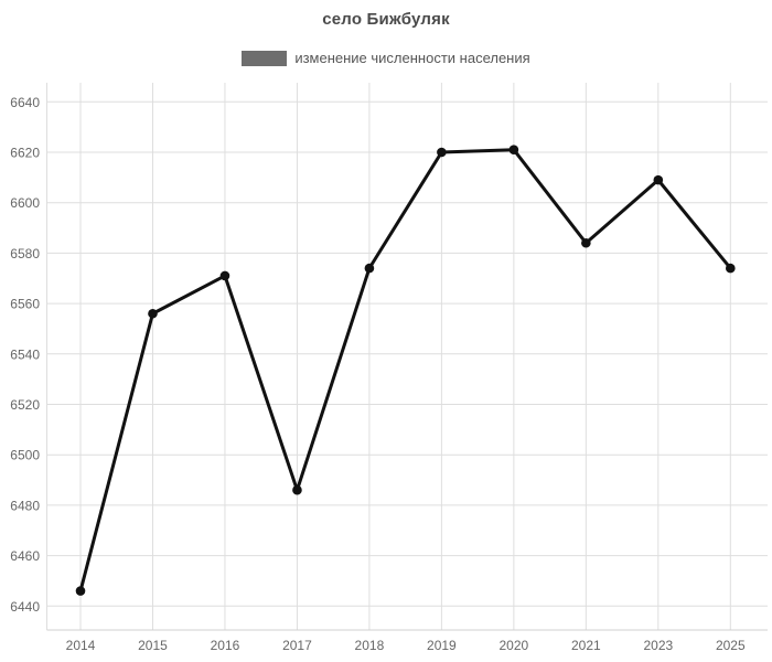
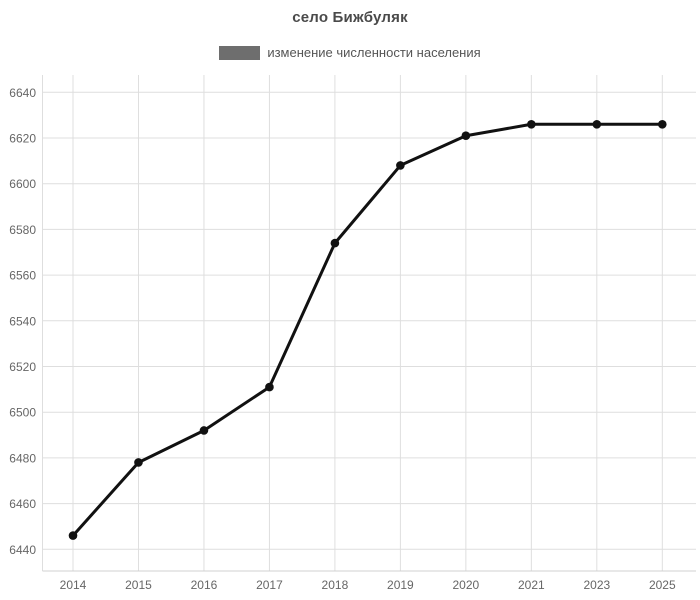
2015: 6556 -> 6478
2016: 6571 -> 6492
2017: 6486 -> 6511
2019: 6620 -> 6608
2021: 6584 -> 6626
2023: 6609 -> 6626
2025: 6574 -> 6626
